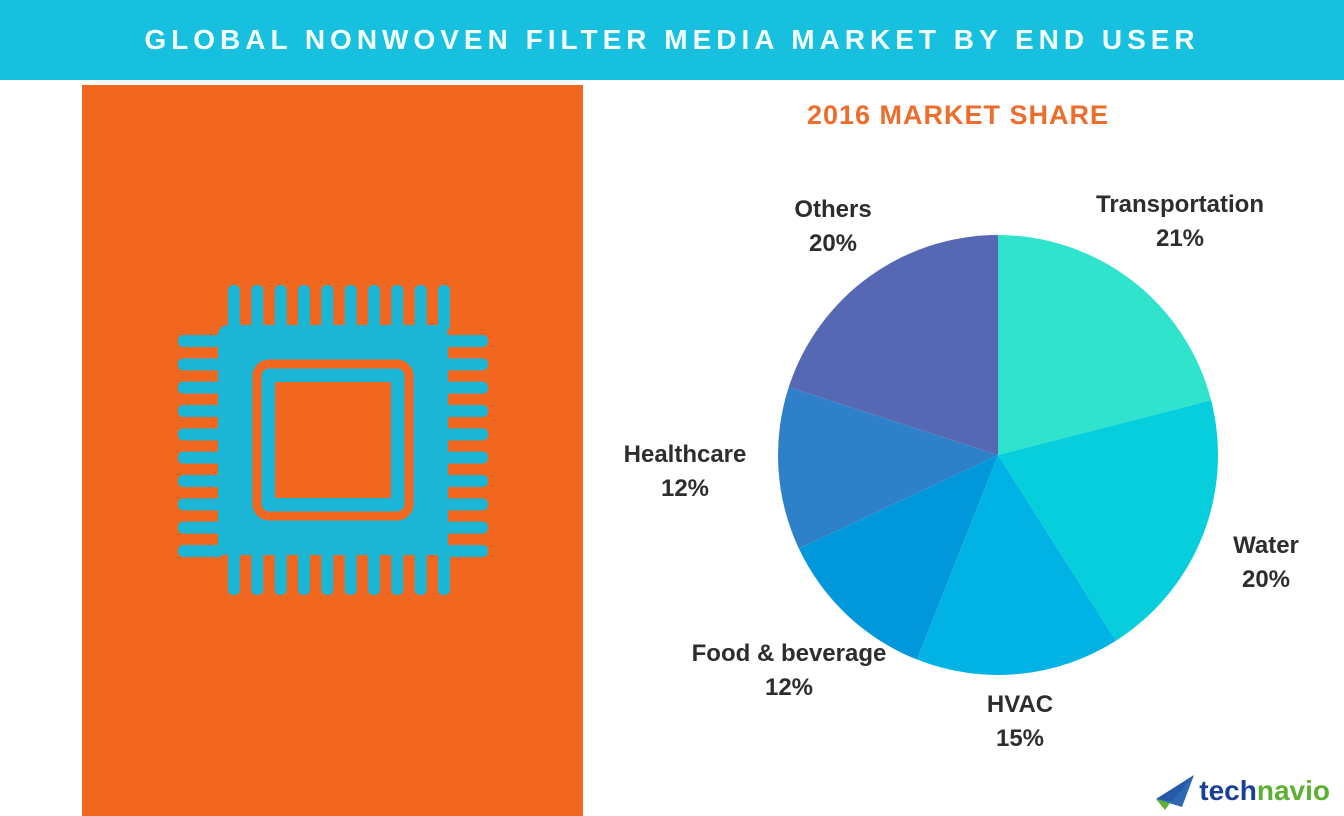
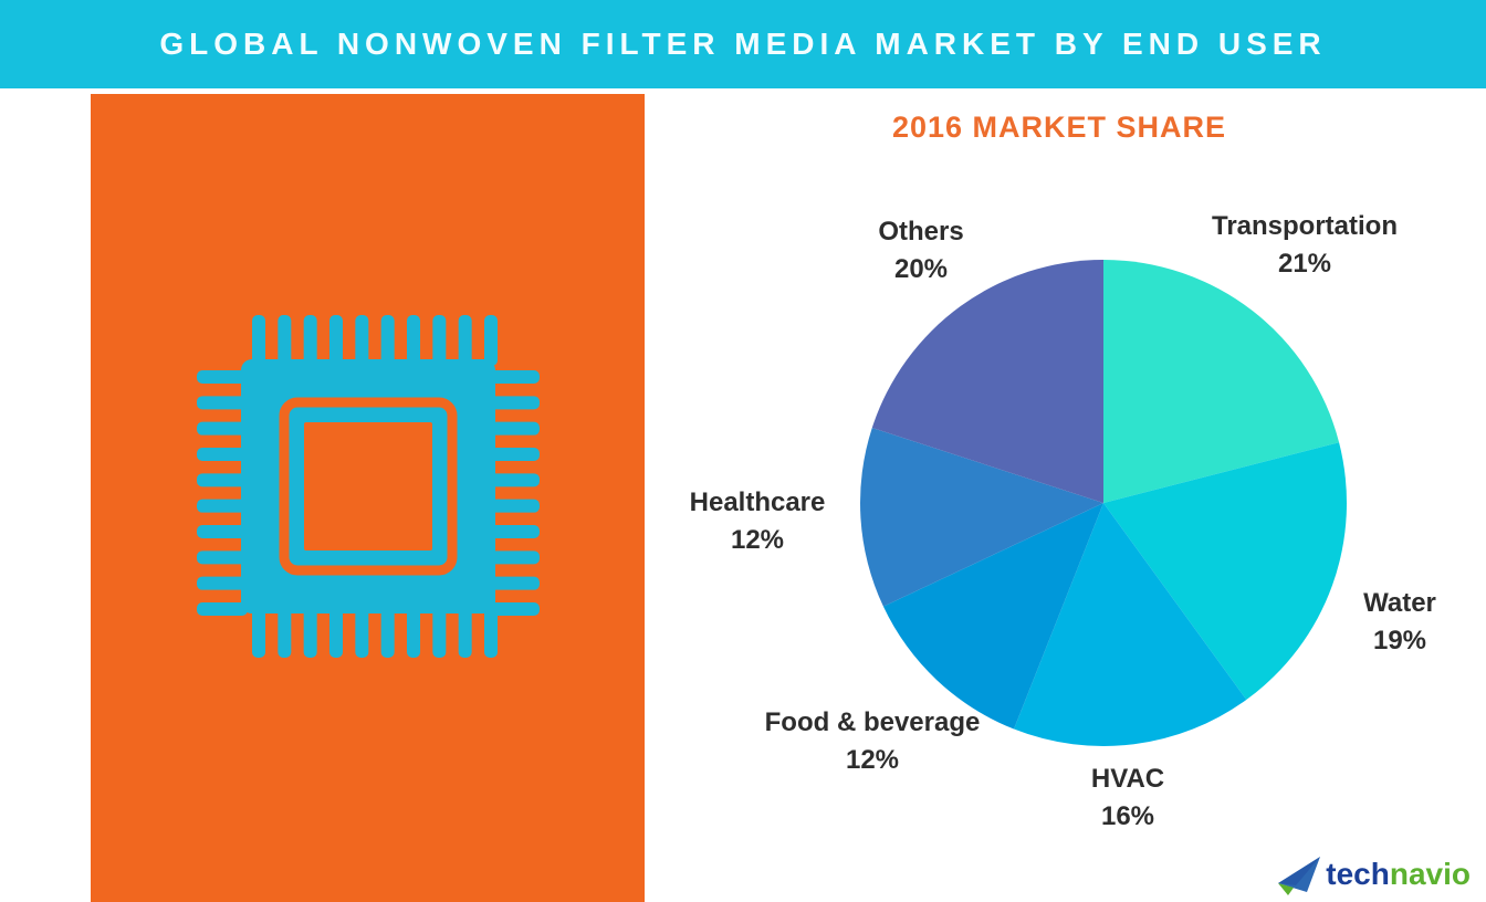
Water: 20% -> 19%
HVAC: 15% -> 16%
